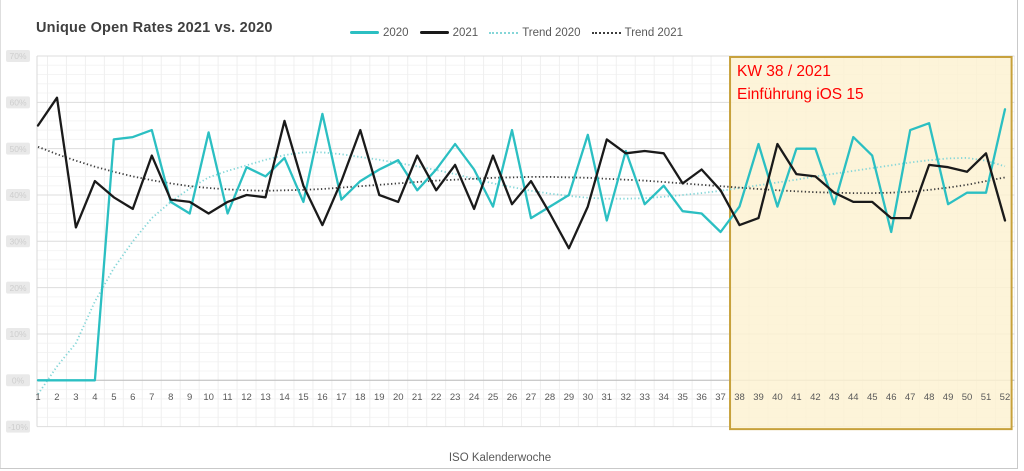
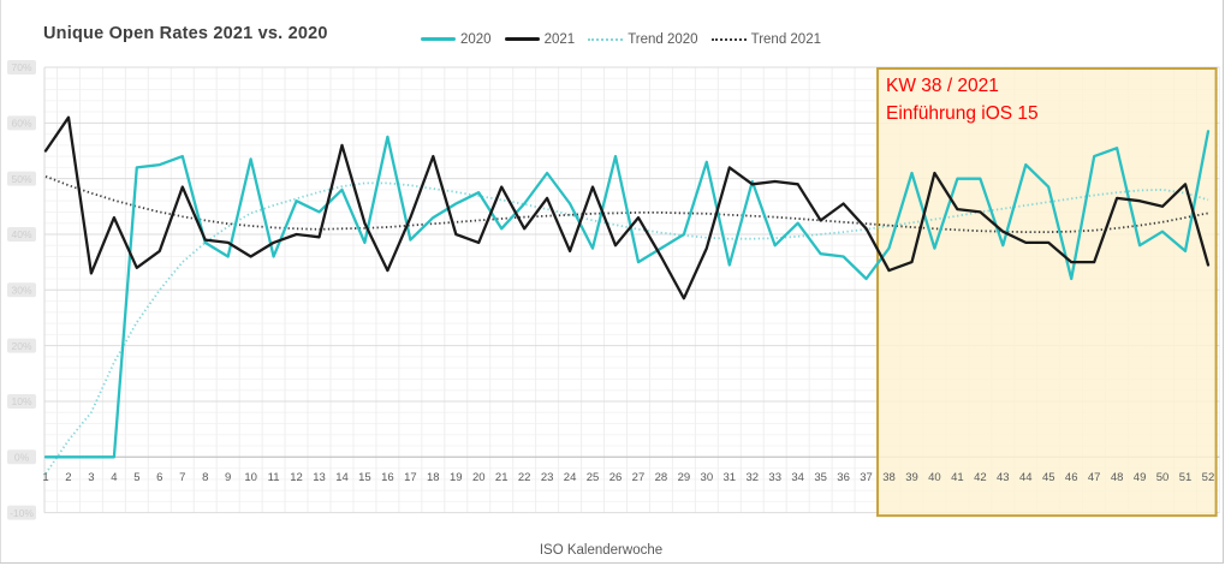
2021/5: 40% -> 34%
2020/51: 40% -> 37%
